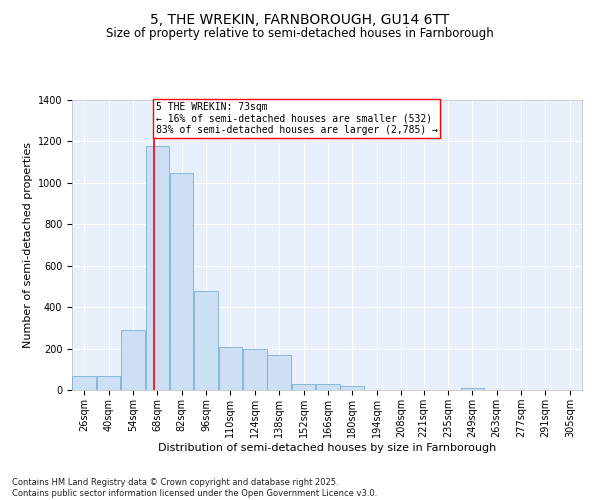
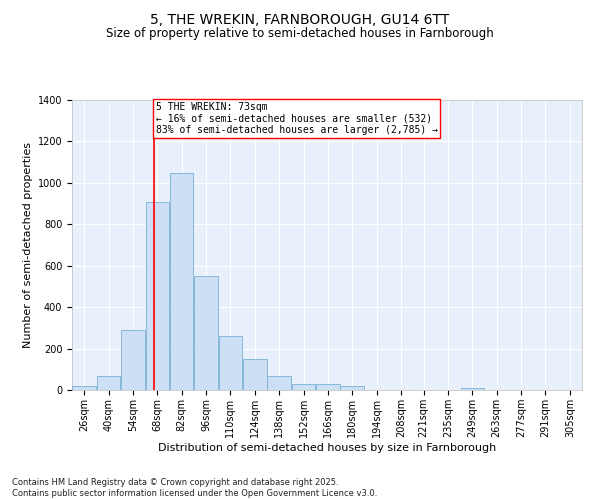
26sqm: 70 -> 20
68sqm: 1180 -> 910
96sqm: 480 -> 550
110sqm: 210 -> 260
124sqm: 200 -> 150
138sqm: 170 -> 70
